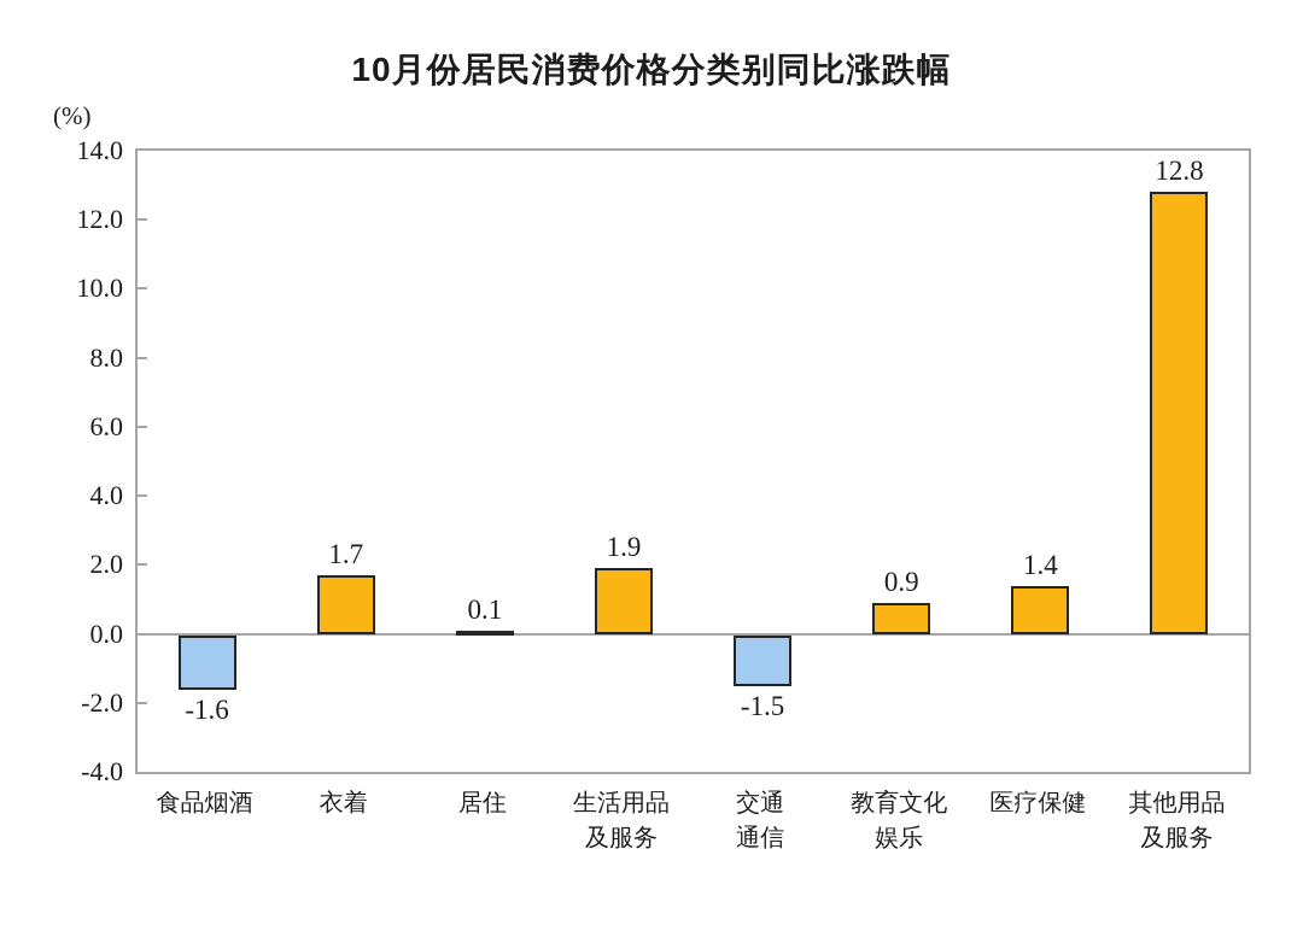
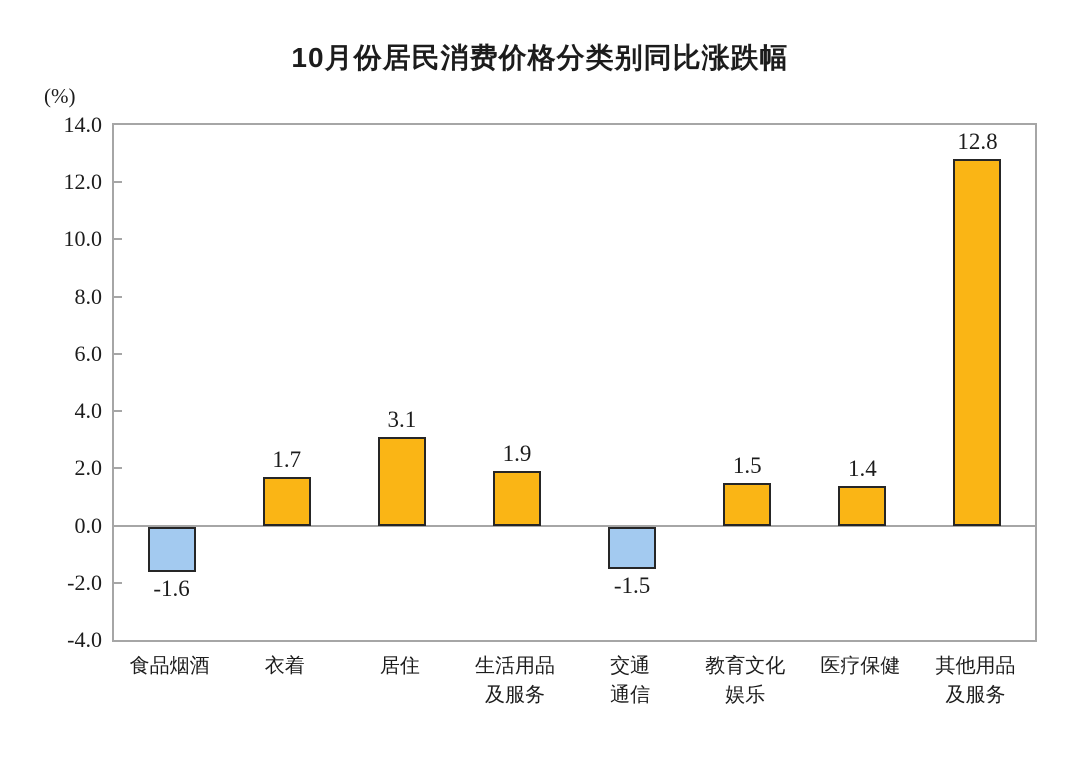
居住: 0.1 -> 3.1
教育文化娱乐: 0.9 -> 1.5
